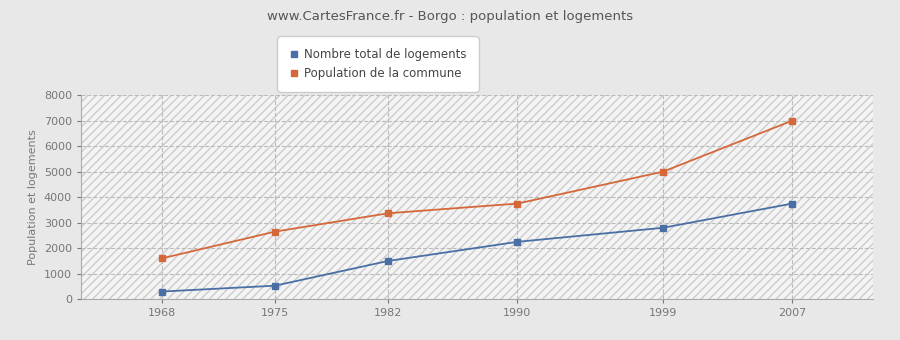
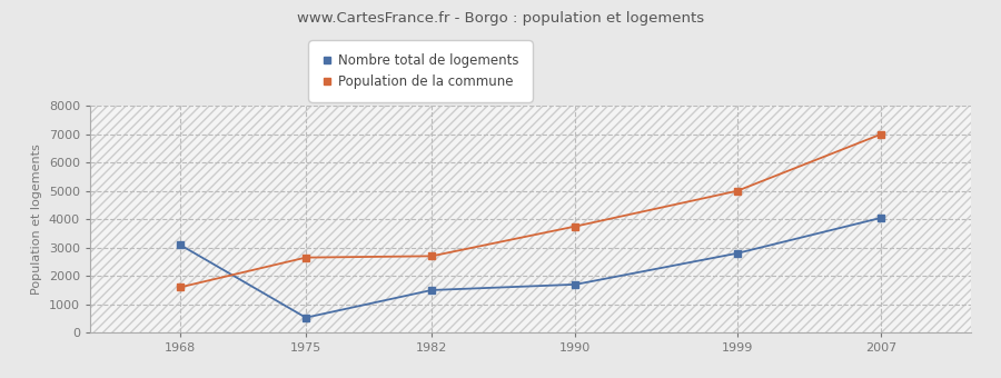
Nombre total de logements/1968: 300 -> 3100
Population de la commune/1982: 3370 -> 2700
Nombre total de logements/1990: 2250 -> 1700
Nombre total de logements/2007: 3750 -> 4050
